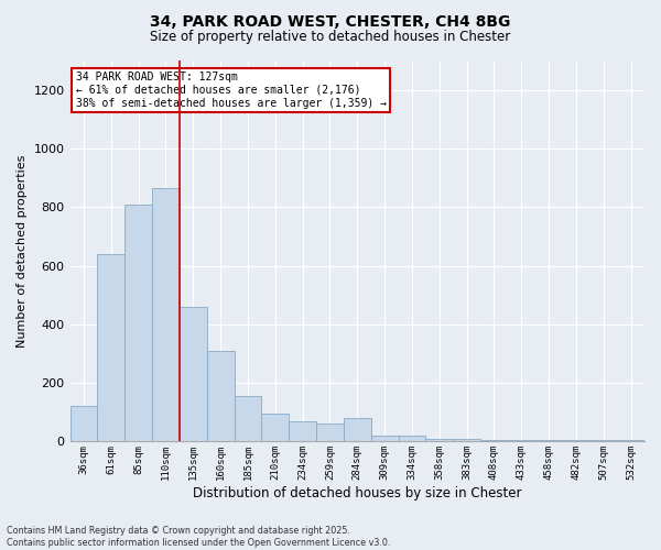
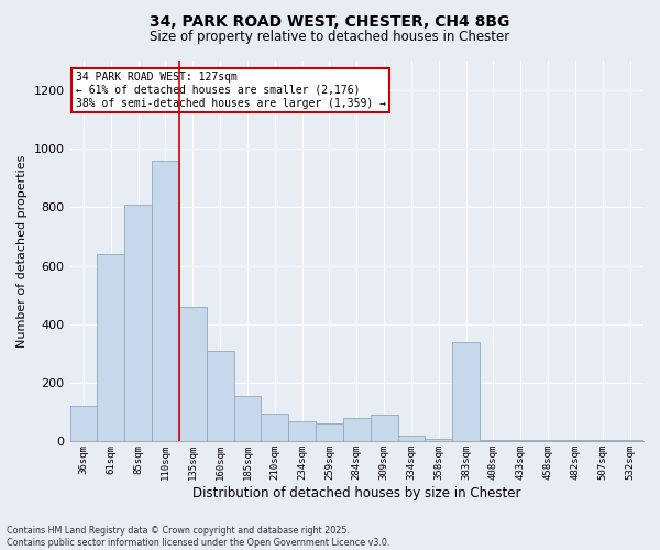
110sqm: 865 -> 960
309sqm: 20 -> 90
383sqm: 8 -> 340
